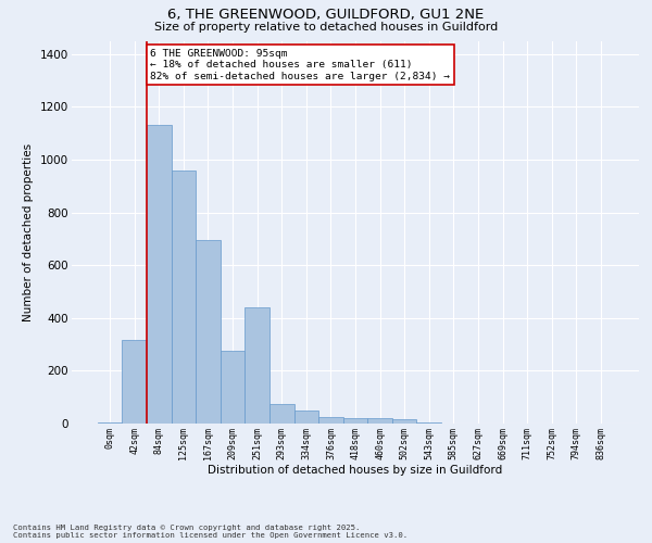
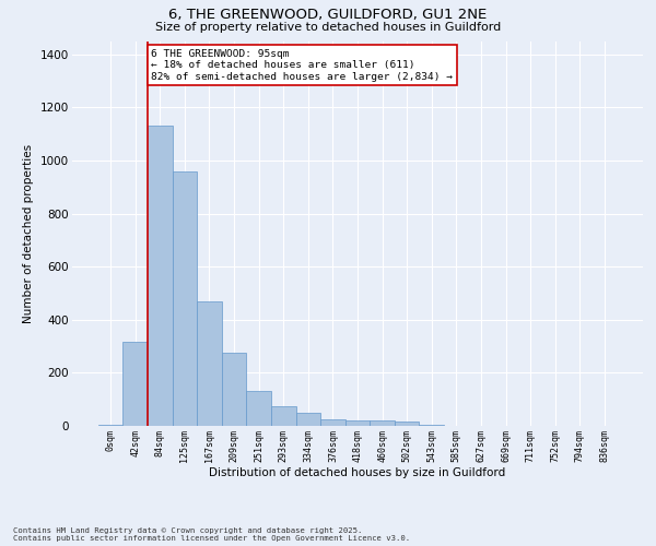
167sqm: 695 -> 470
251sqm: 440 -> 130
